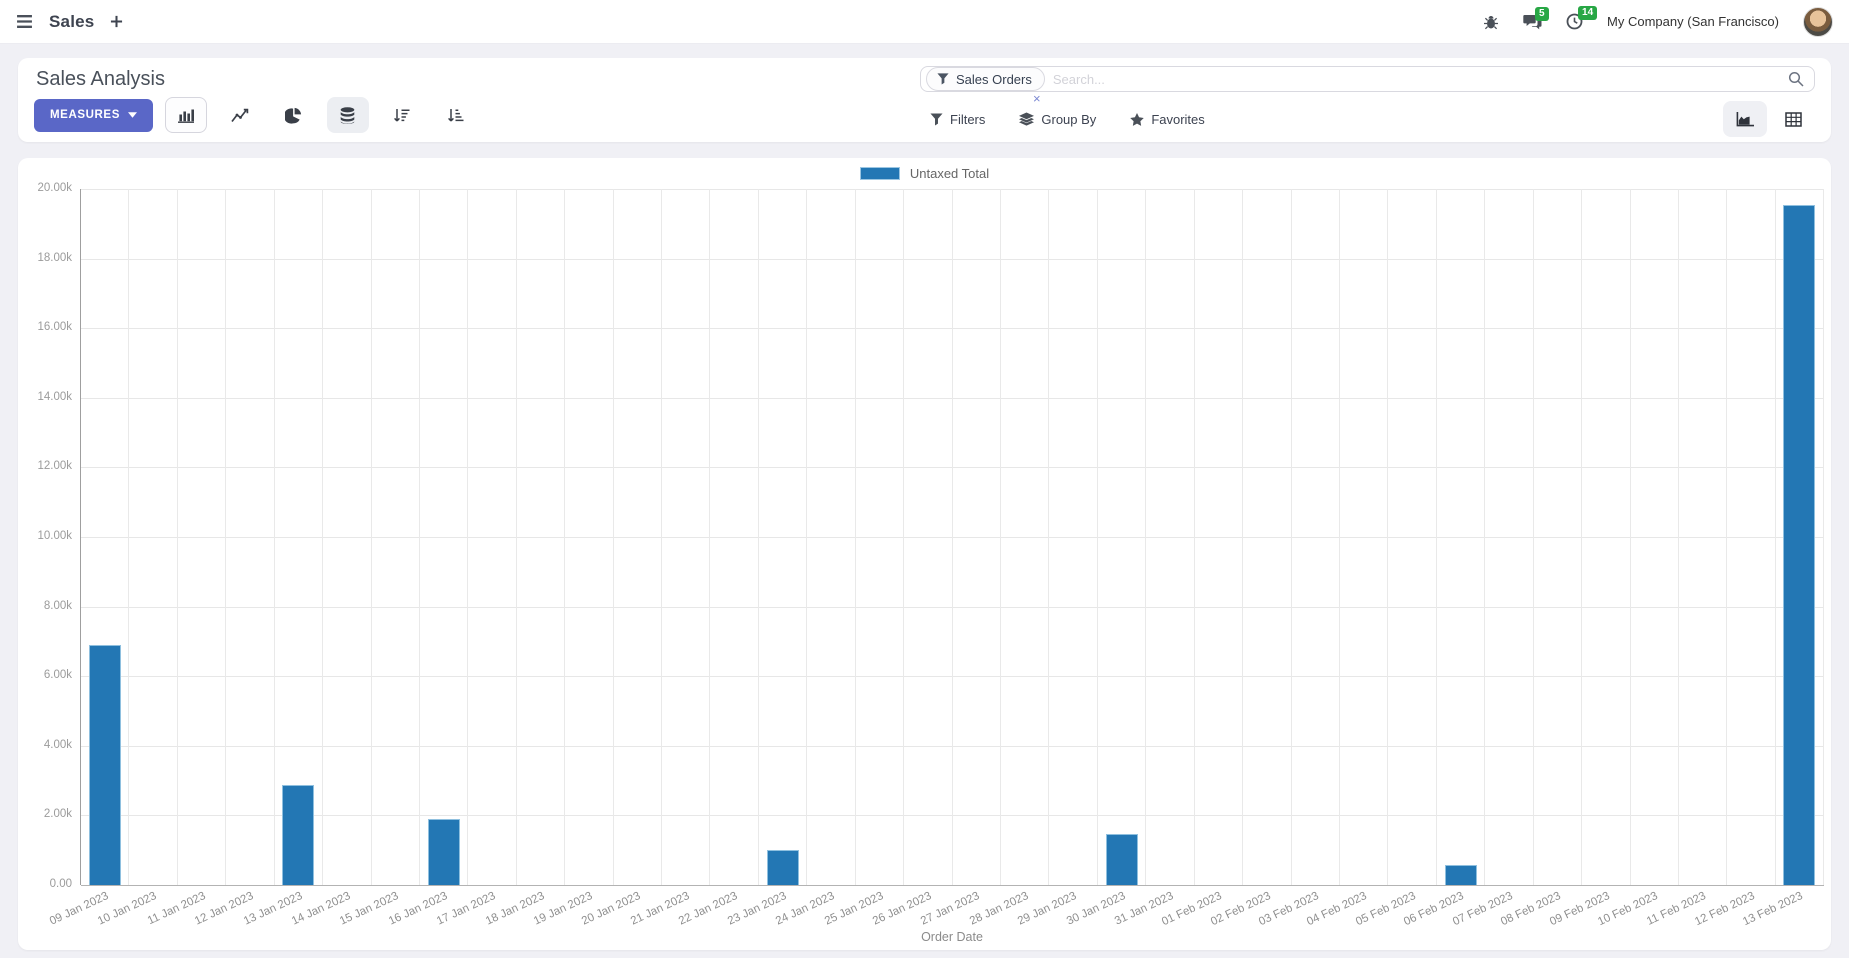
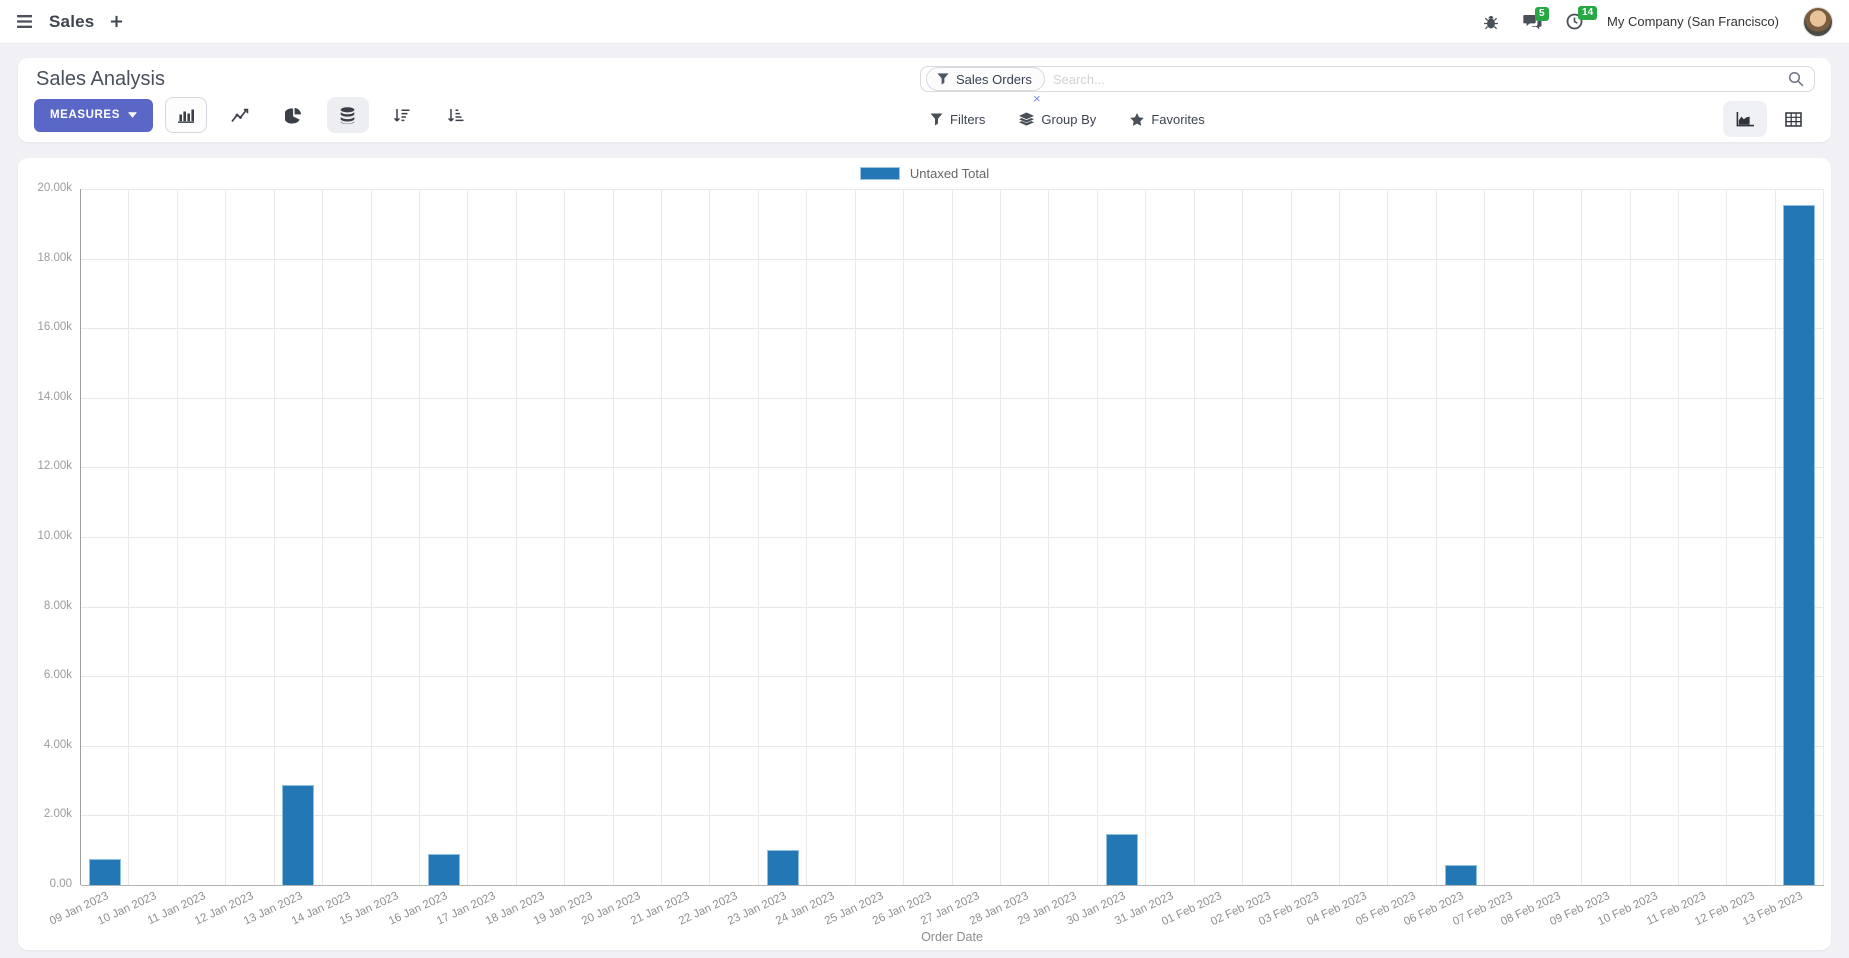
09 Jan 2023: 6.9k -> 0.8k
16 Jan 2023: 1.9k -> 0.9k
